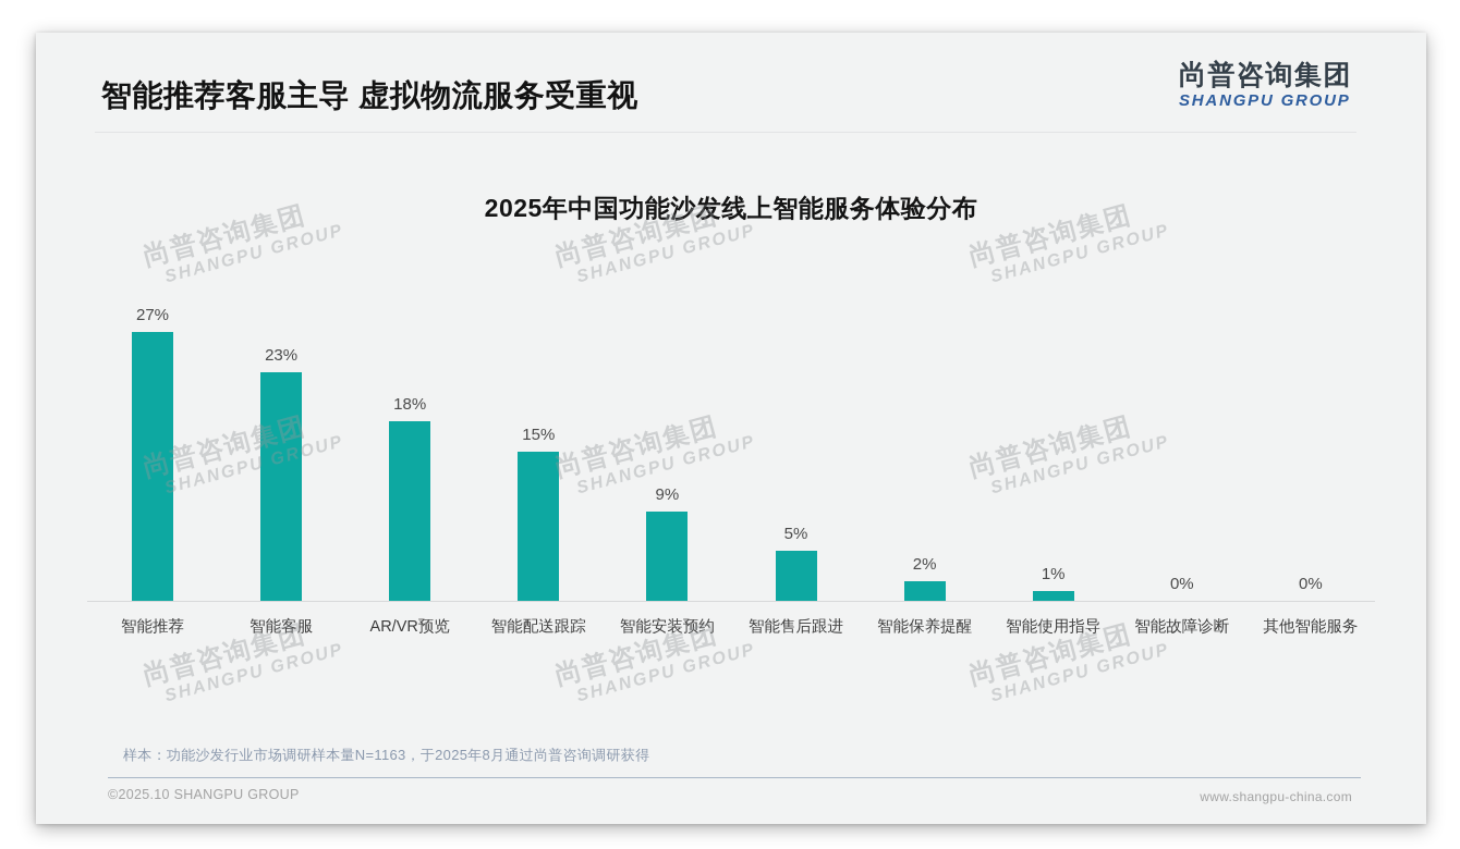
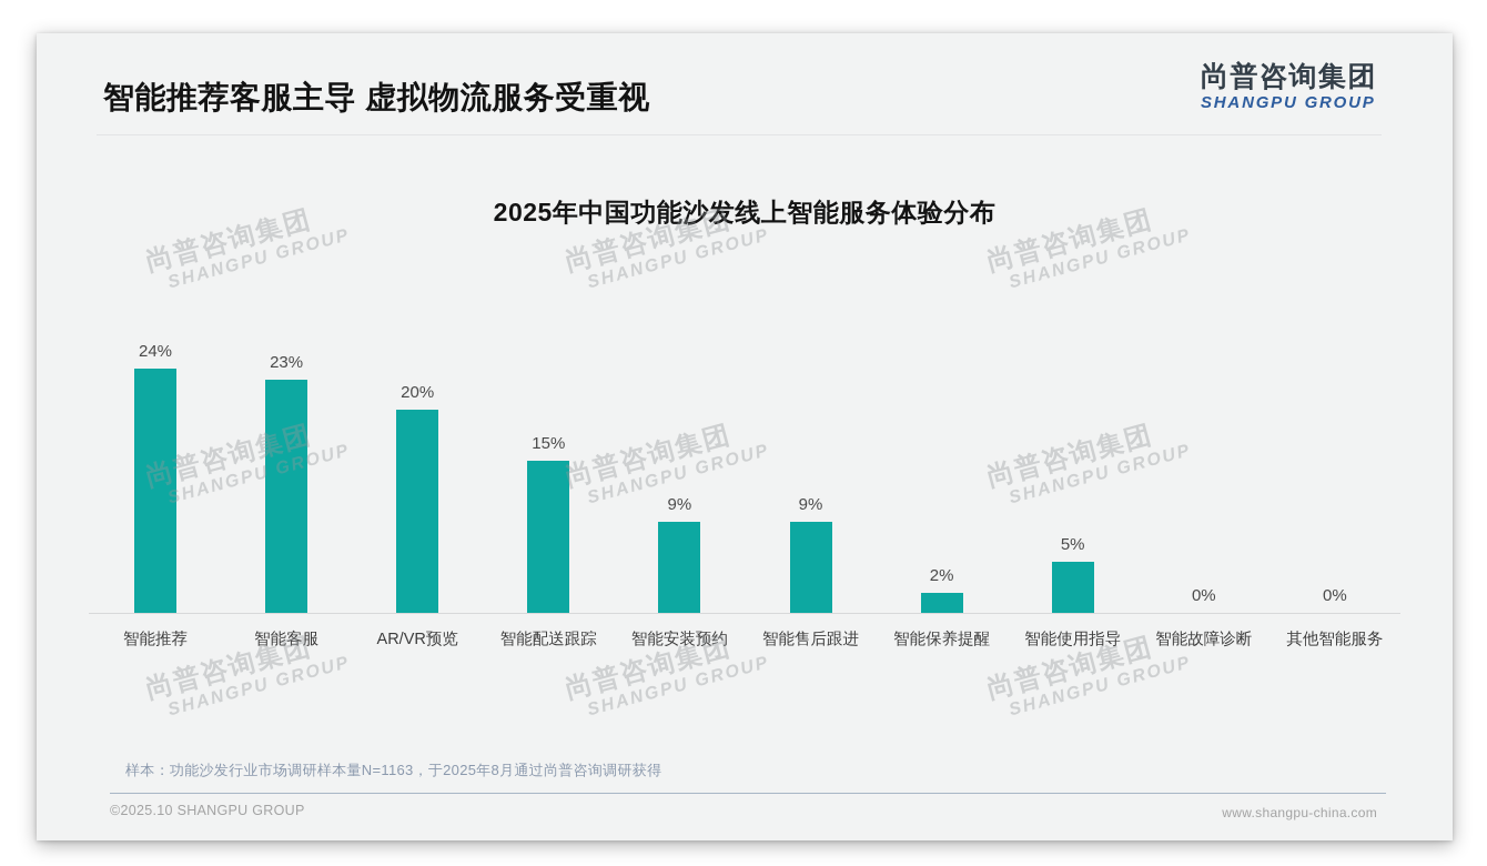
智能推荐: 27% -> 24%
AR/VR预览: 18% -> 20%
智能售后跟进: 5% -> 9%
智能使用指导: 1% -> 5%
